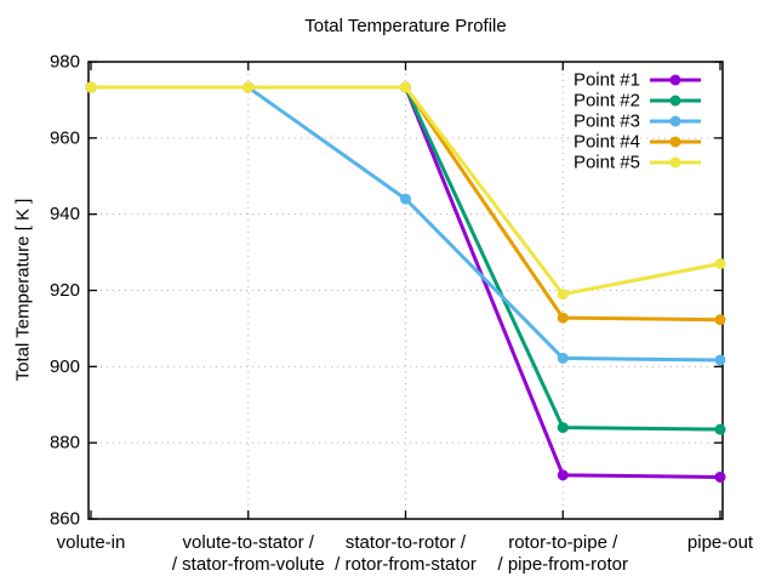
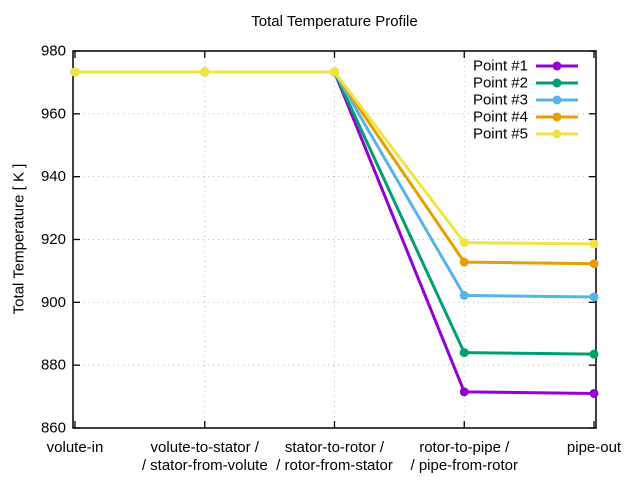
Point #3/stator-to-rotor / / rotor-from-stator: 944 -> 973
Point #5/pipe-out: 927 -> 919
